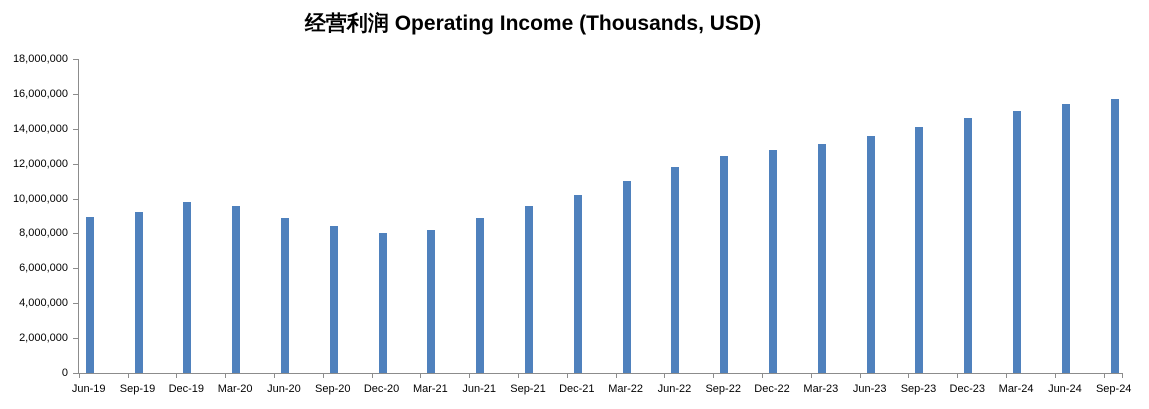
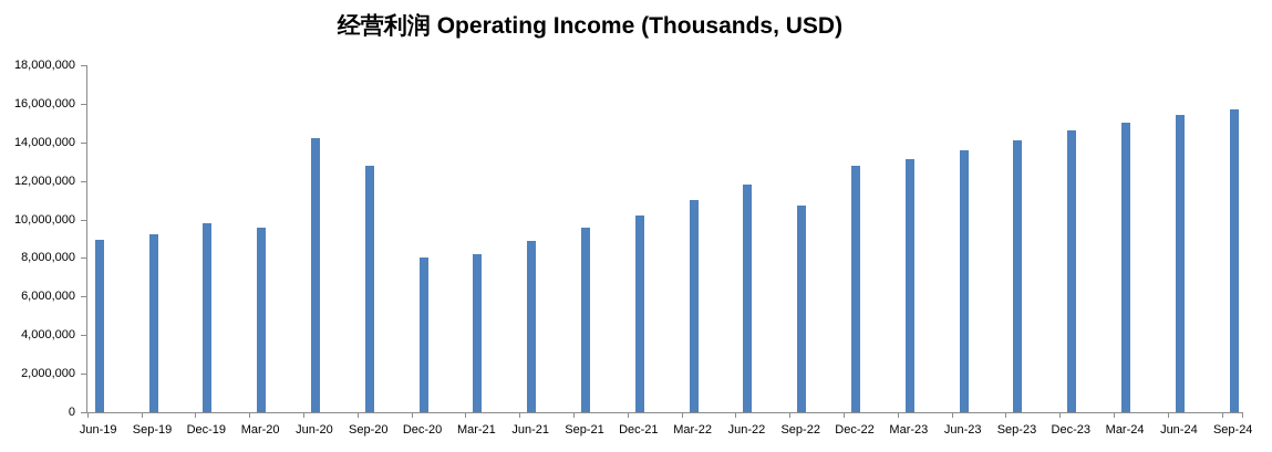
Jun-20: 8900000 -> 14200000
Sep-20: 8400000 -> 12800000
Sep-22: 12400000 -> 10700000
